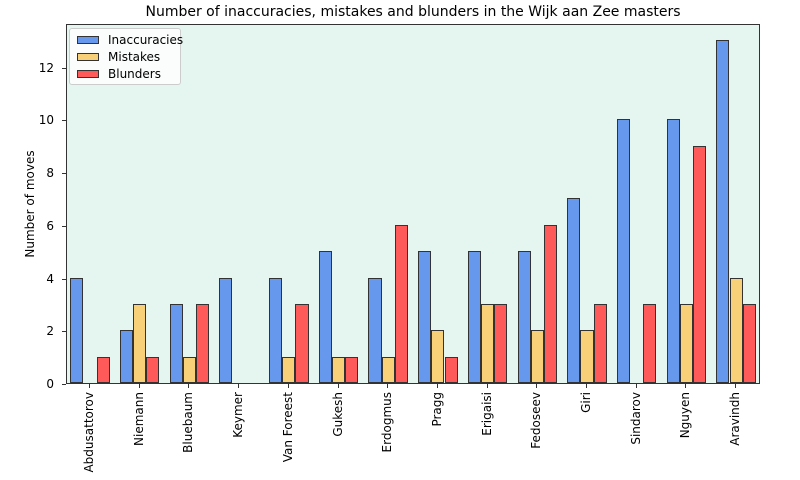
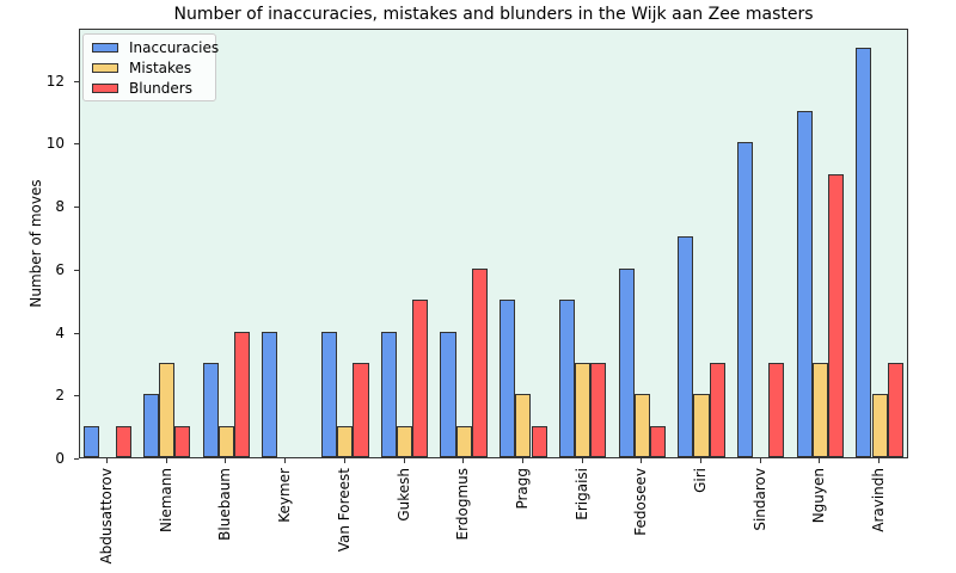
Inaccuracies/Abdusattorov: 4 -> 1
Blunders/Bluebaum: 3 -> 4
Inaccuracies/Gukesh: 5 -> 4
Blunders/Gukesh: 1 -> 5
Inaccuracies/Fedoseev: 5 -> 6
Blunders/Fedoseev: 6 -> 1
Inaccuracies/Nguyen: 10 -> 11
Mistakes/Aravindh: 4 -> 2
